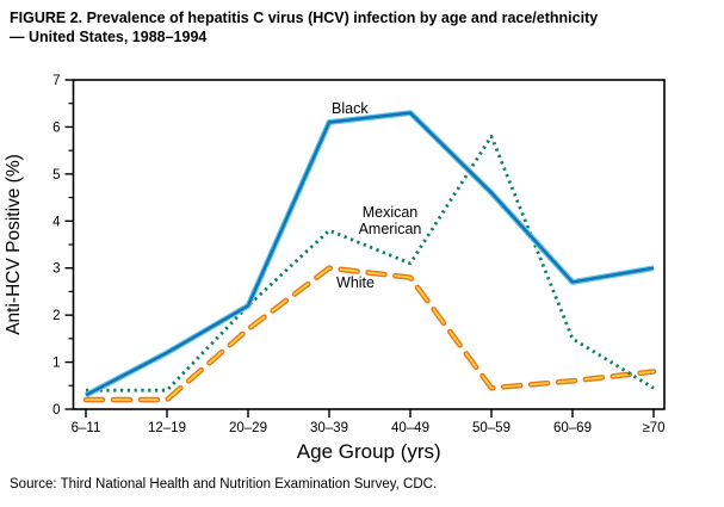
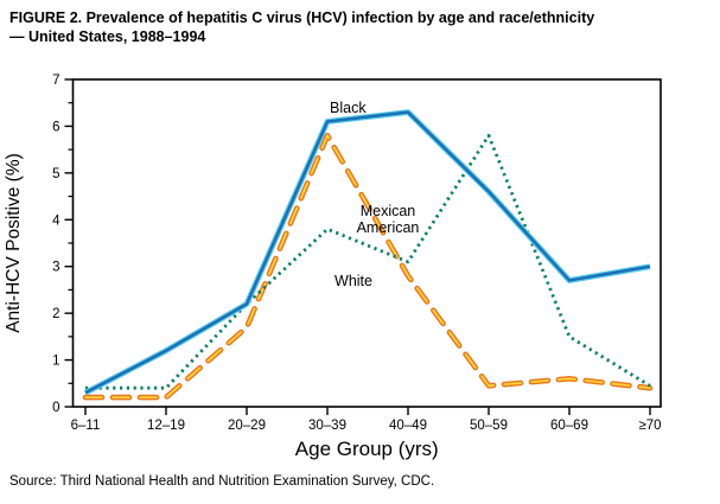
White/30–39: 3.0 -> 5.8
White/≥70: 0.8 -> 0.4
